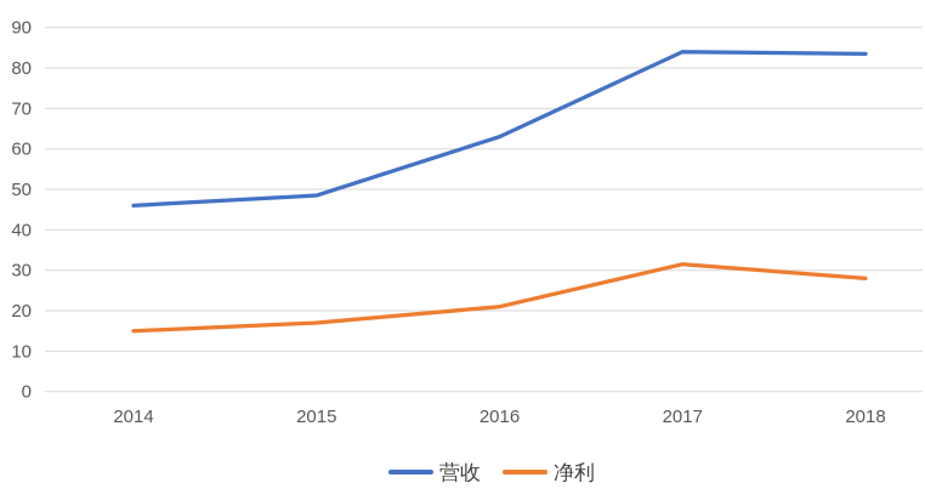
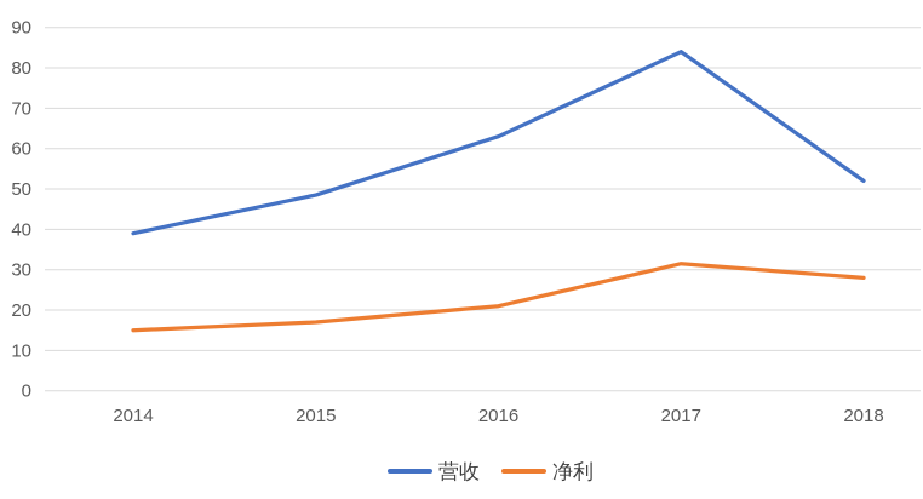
营收/2014: 46 -> 39
营收/2018: 84 -> 52
